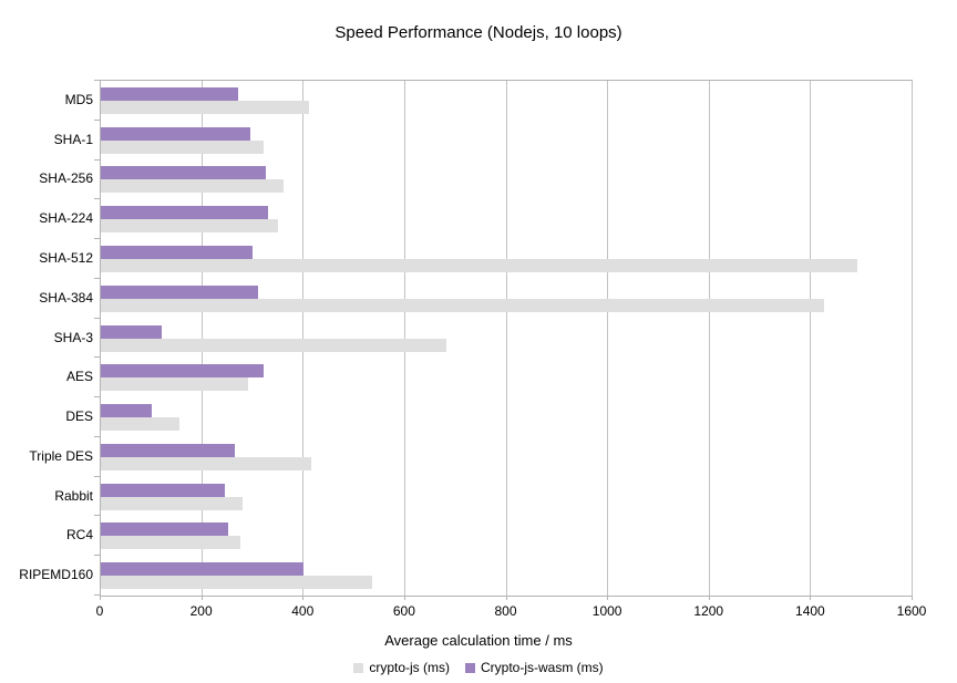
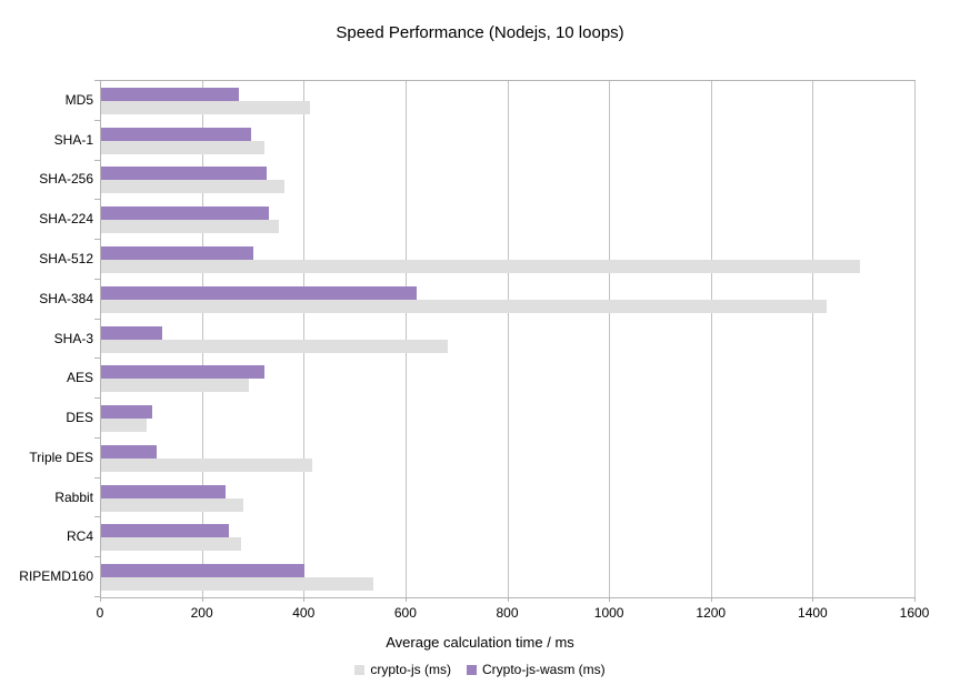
Crypto-js-wasm (ms)/SHA-384: 310 -> 620
crypto-js (ms)/DES: 160 -> 90
Crypto-js-wasm (ms)/Triple DES: 260 -> 110
